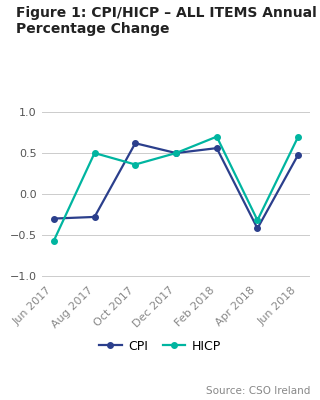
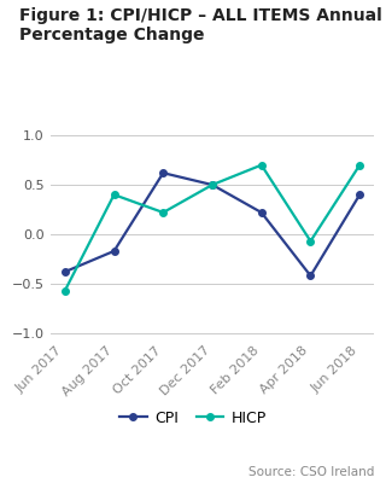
CPI/Jun 2017: -0.30 -> -0.38
CPI/Aug 2017: -0.28 -> -0.17
HICP/Aug 2017: 0.50 -> 0.40
HICP/Oct 2017: 0.36 -> 0.22
CPI/Feb 2018: 0.56 -> 0.22
HICP/Apr 2018: -0.32 -> -0.07
CPI/Jun 2018: 0.48 -> 0.40
